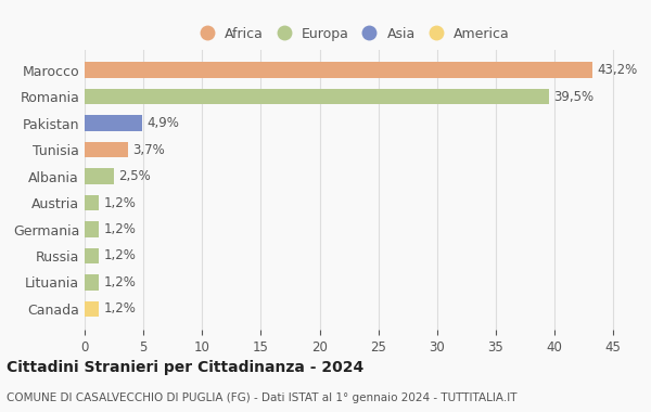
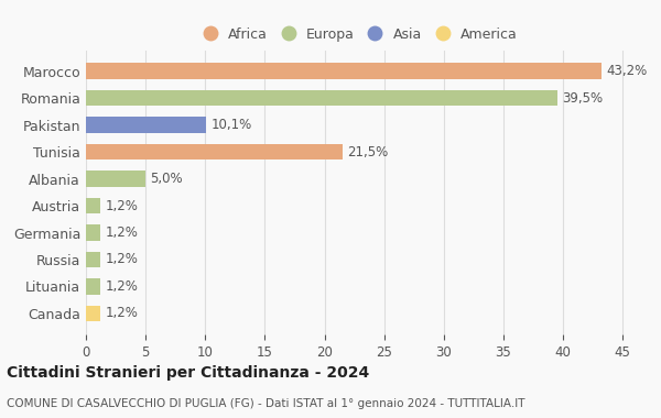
Pakistan: 4,9% -> 10,1%
Tunisia: 3,7% -> 21,5%
Albania: 2,5% -> 5,0%
